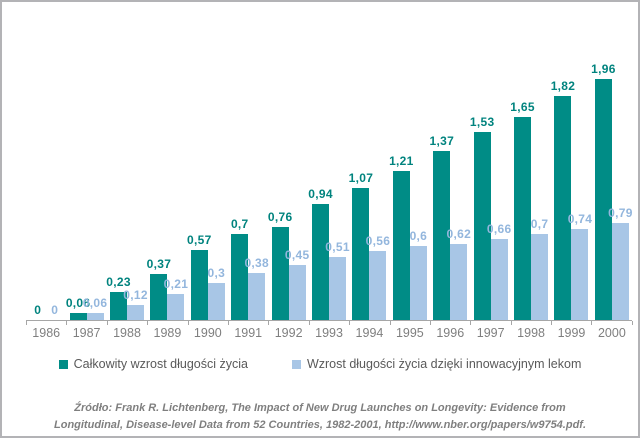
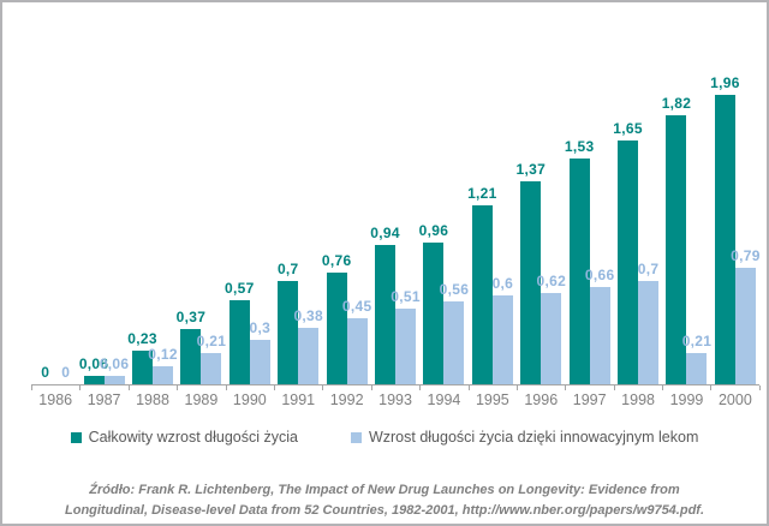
Całkowity wzrost długości życia/1994: 1,07 -> 0,96
Wzrost długości życia dzięki innowacyjnym lekom/1999: 0,74 -> 0,21
